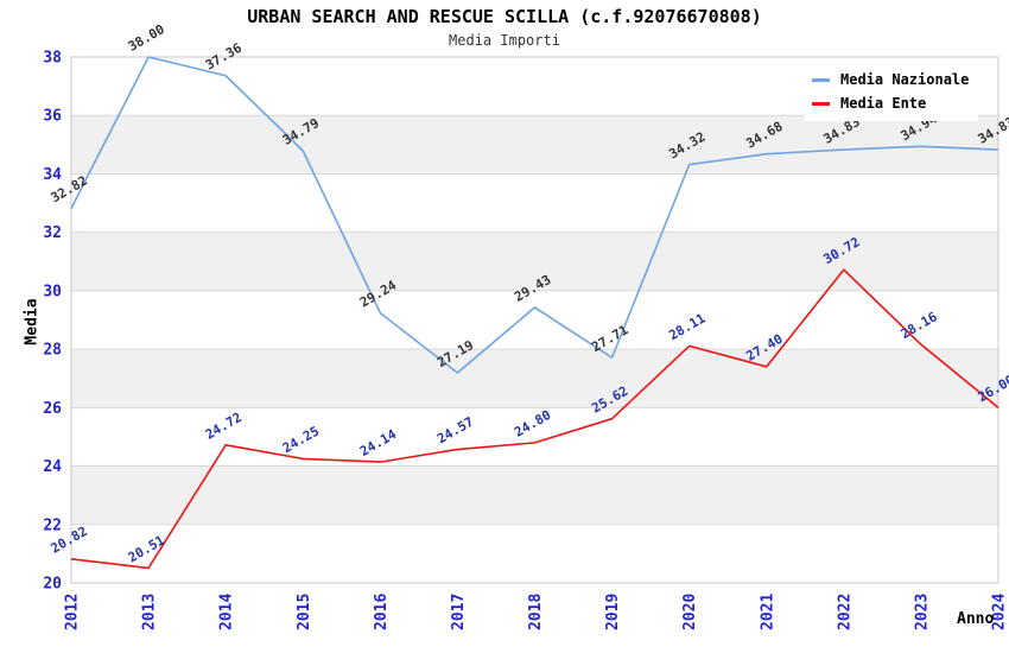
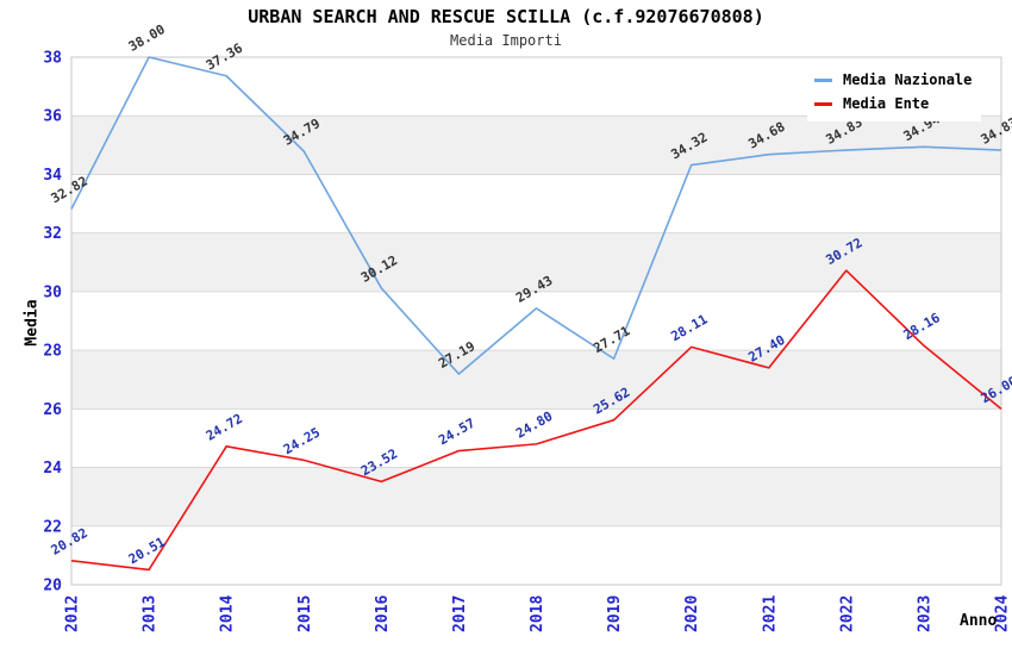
Media Nazionale/2016: 29.24 -> 30.12
Media Ente/2016: 24.14 -> 23.52
